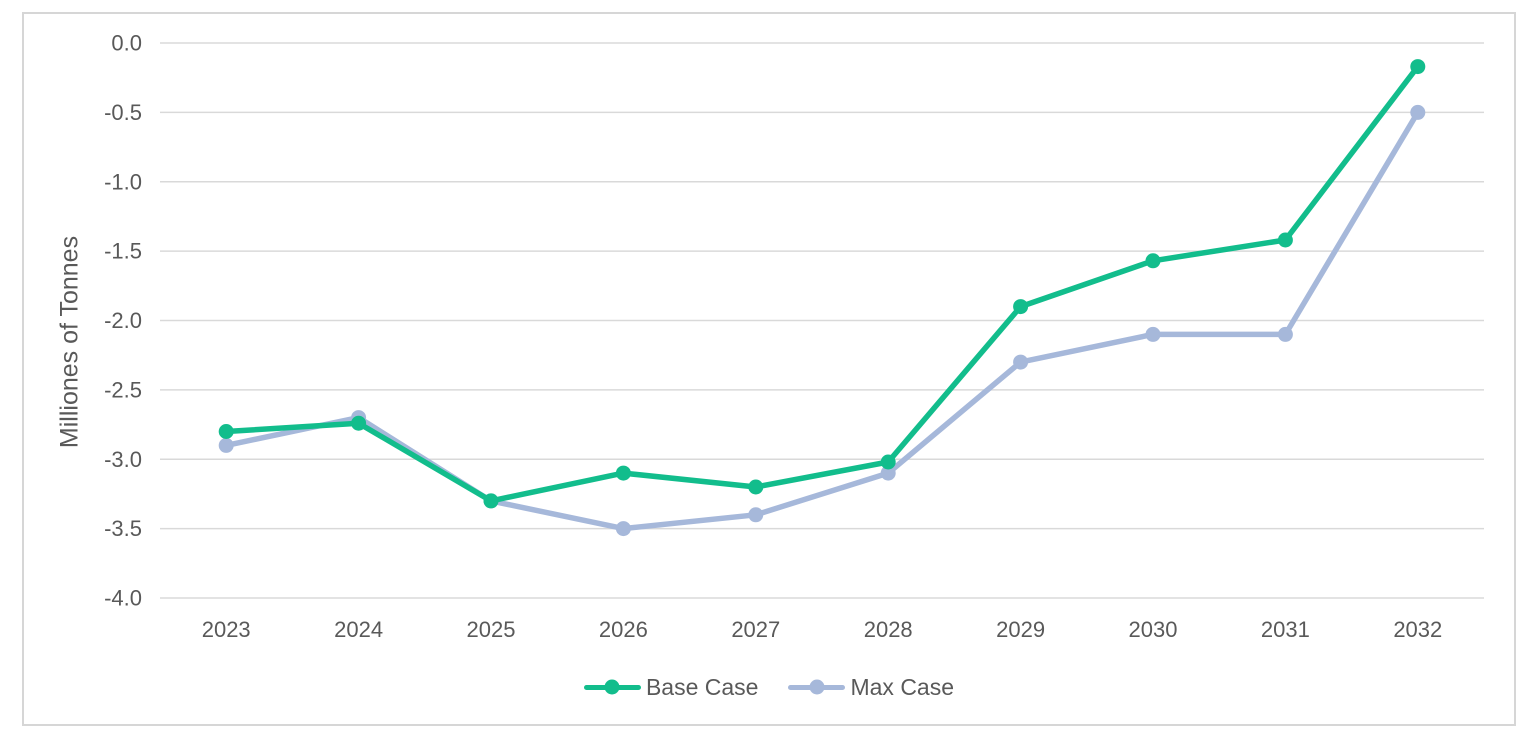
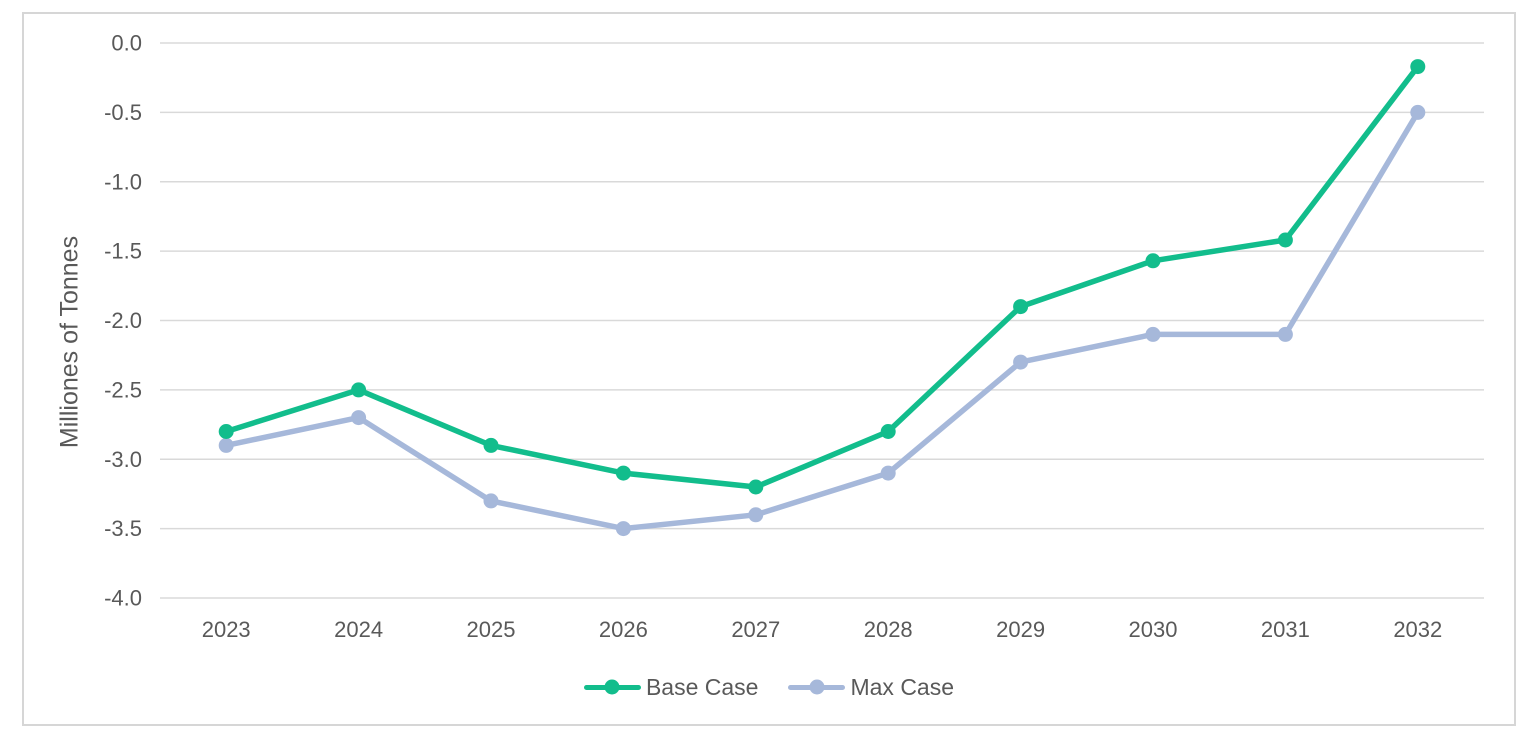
Base Case/2024: -2.74 -> -2.50
Base Case/2025: -3.30 -> -2.90
Base Case/2028: -3.02 -> -2.80
